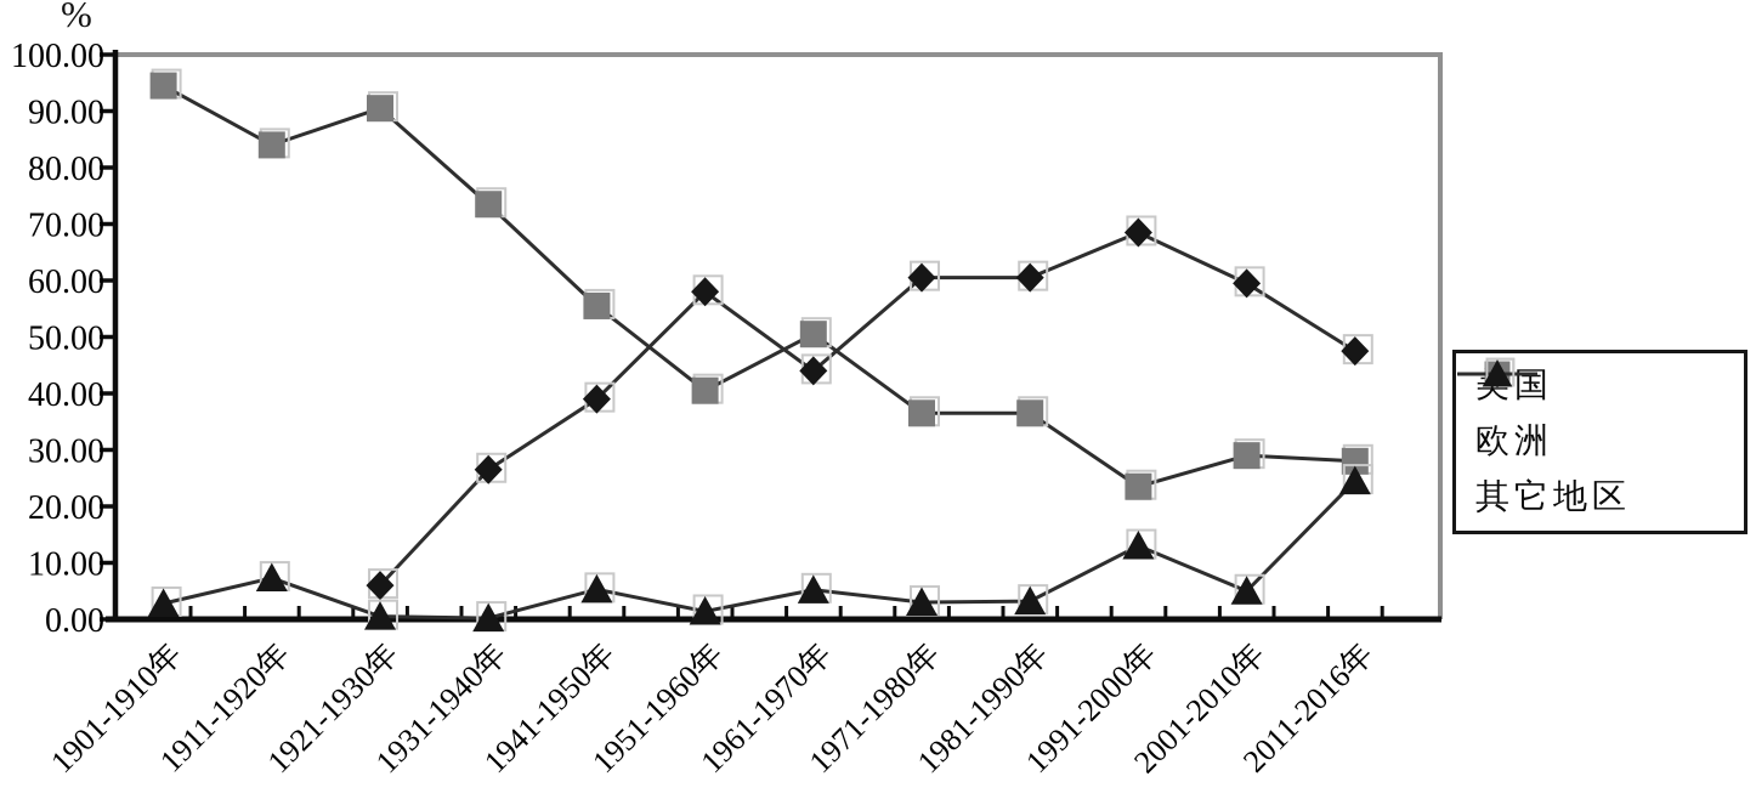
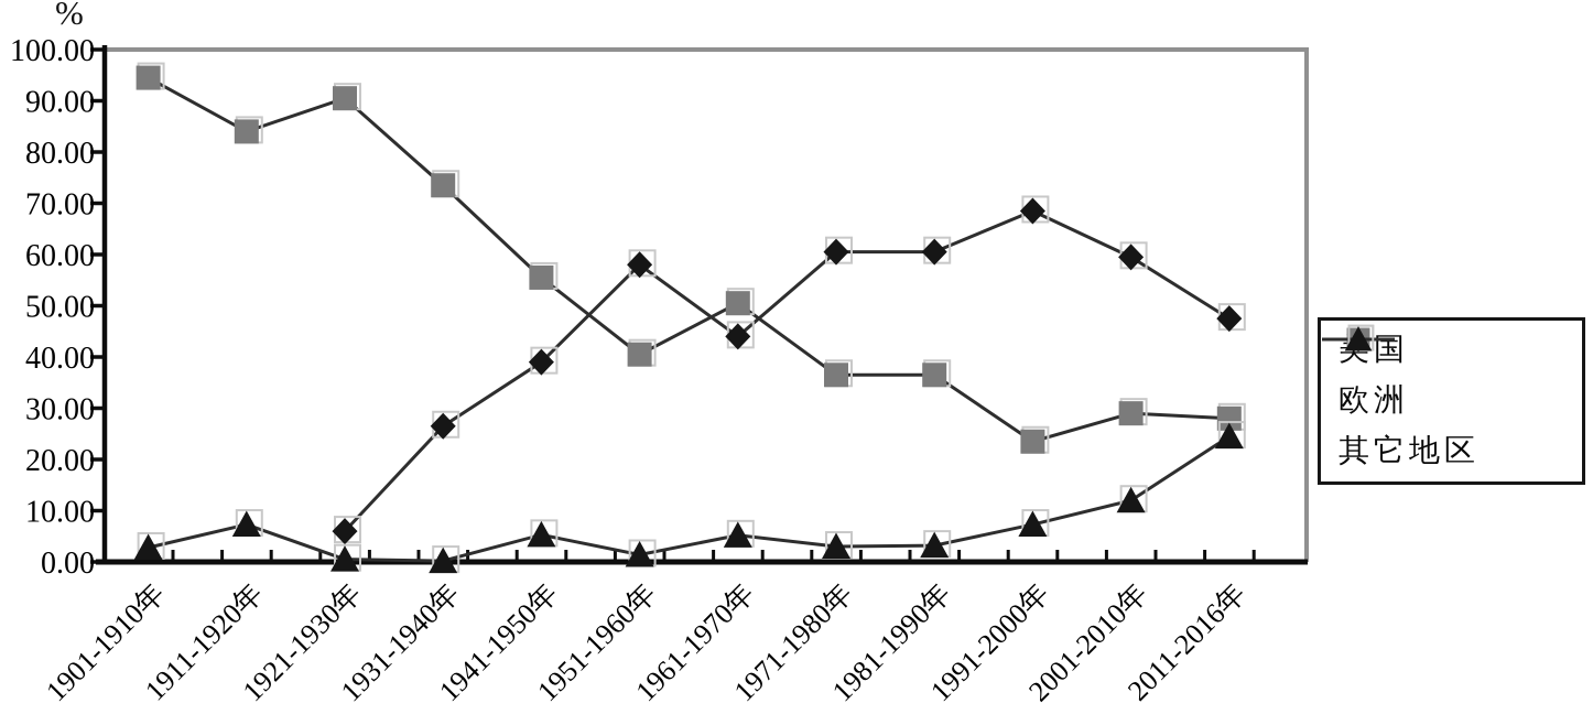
其它地区/1991-2000年: 13 -> 7
其它地区/2001-2010年: 5 -> 12
